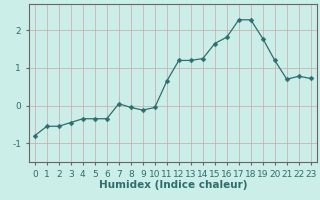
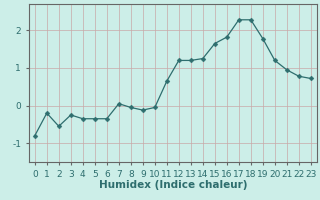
1: -0.55 -> -0.20
3: -0.45 -> -0.25
21: 0.70 -> 0.95
